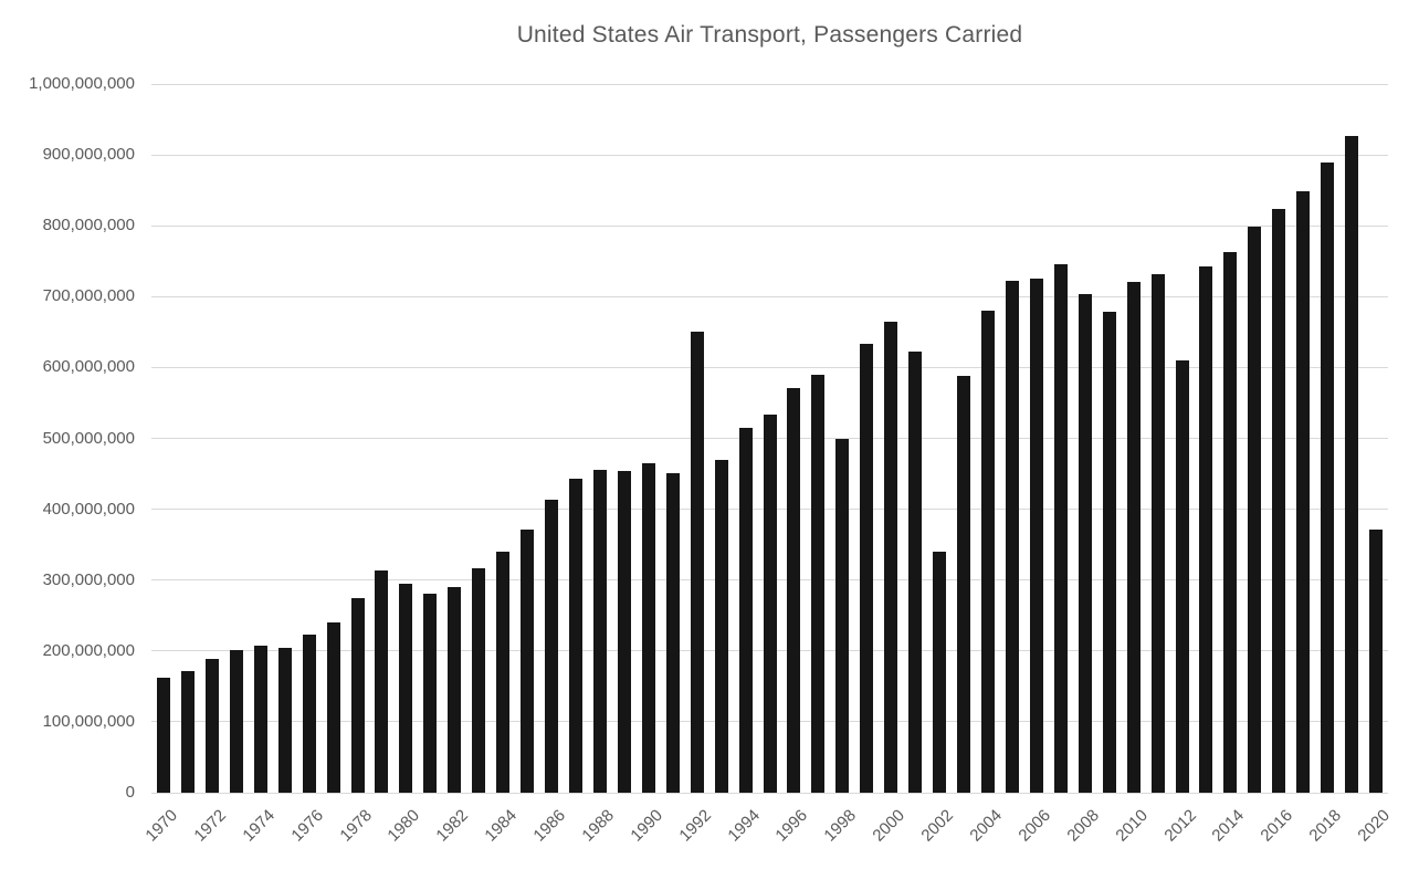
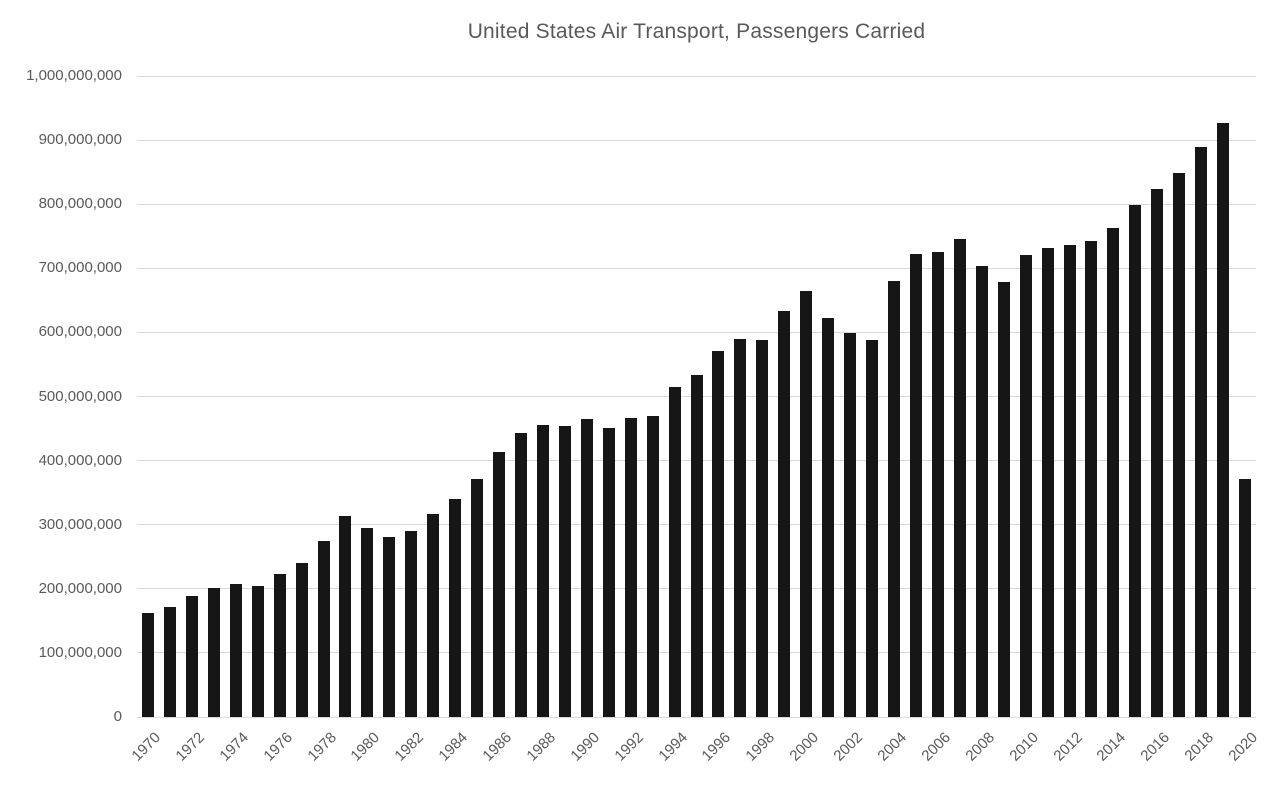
1992: 650000000 -> 470000000
1998: 500000000 -> 590000000
2002: 340000000 -> 600000000
2012: 610000000 -> 740000000
